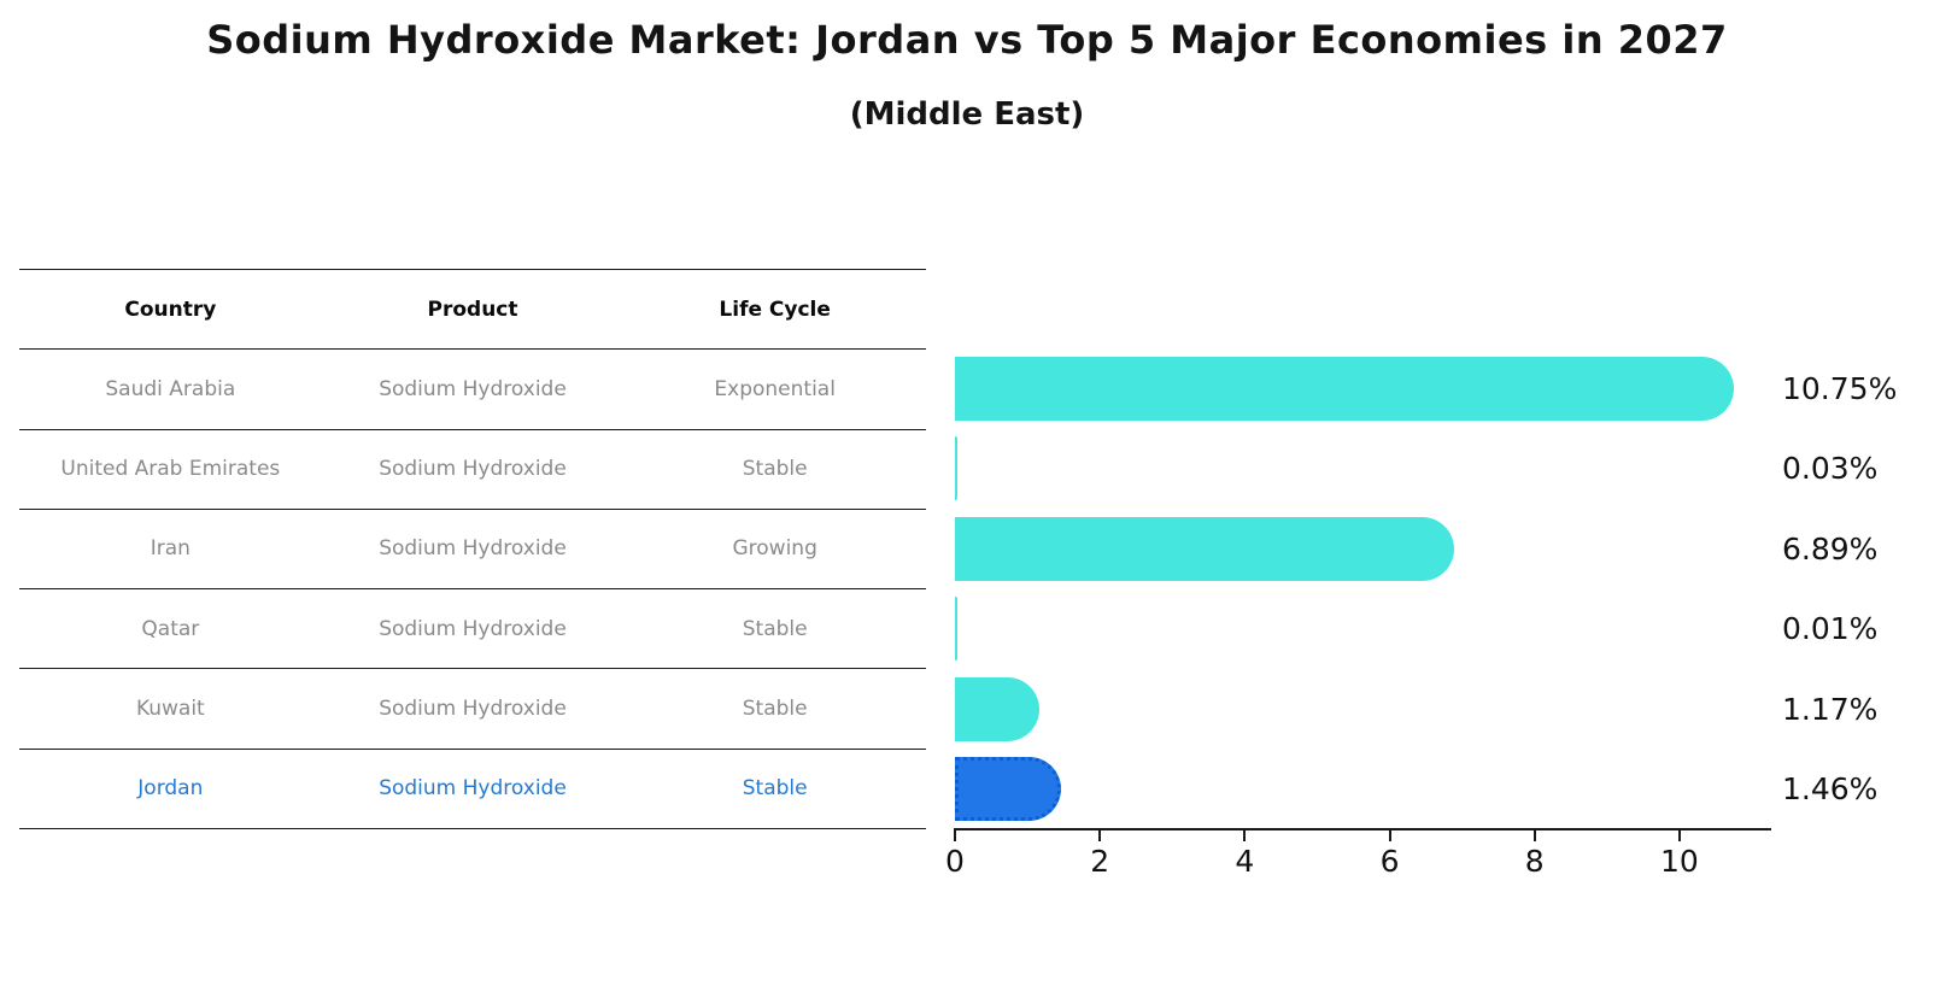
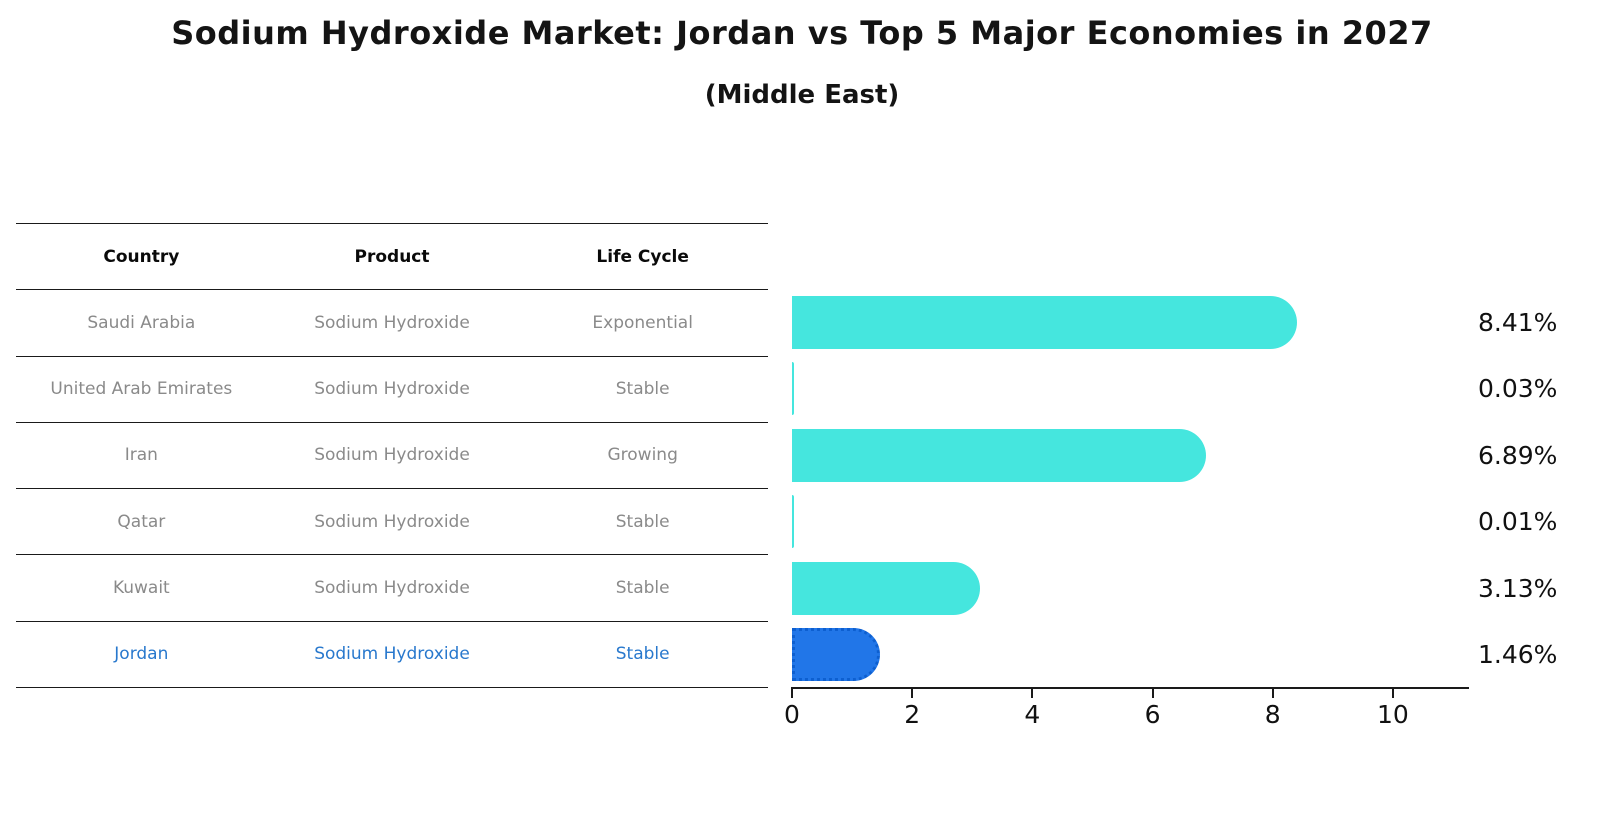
Saudi Arabia: 10.75% -> 8.41%
Kuwait: 1.17% -> 3.13%
